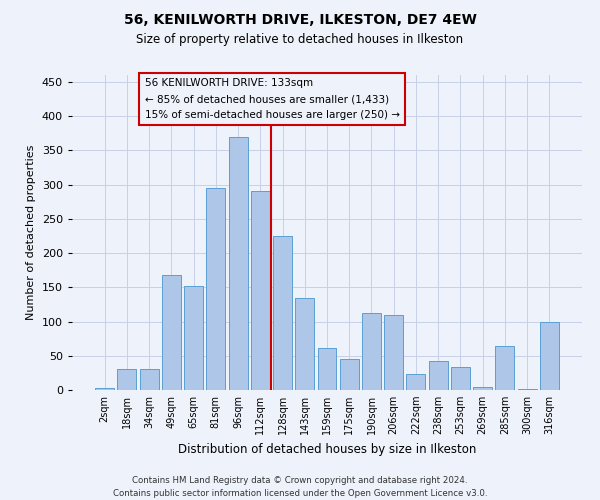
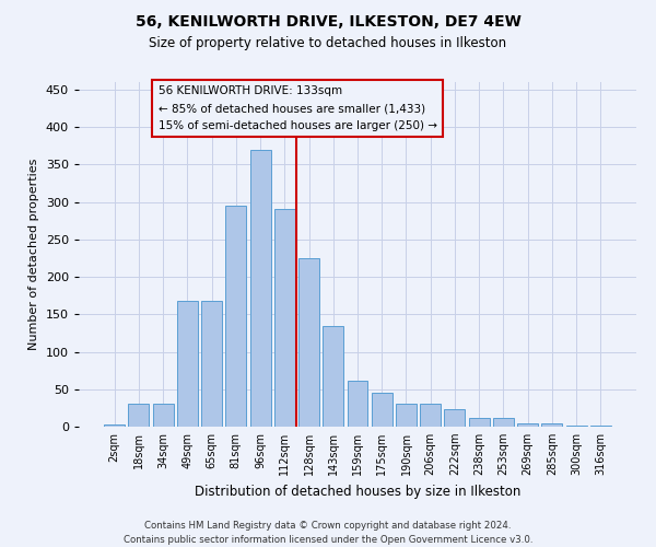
65sqm: 152 -> 168
190sqm: 112 -> 30
206sqm: 110 -> 30
238sqm: 42 -> 11
253sqm: 34 -> 12
285sqm: 64 -> 5
316sqm: 100 -> 1
